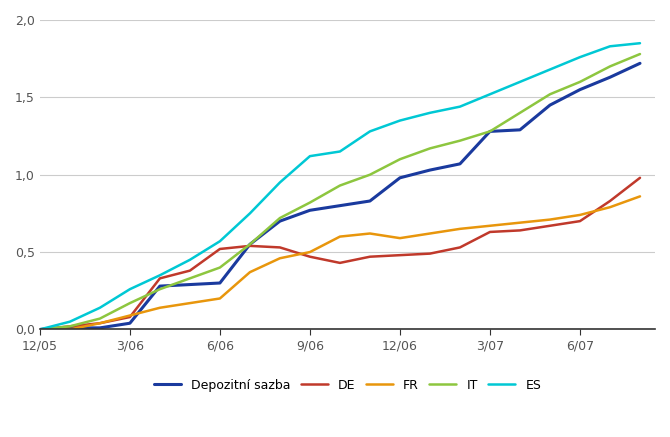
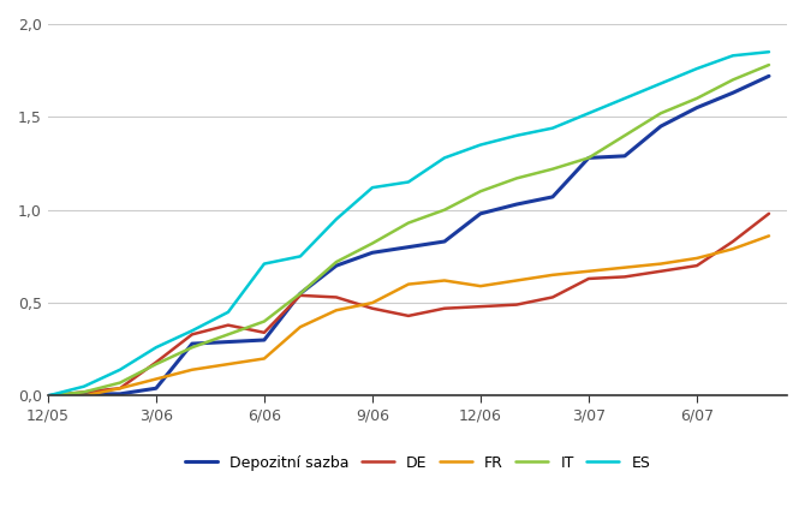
DE/3/06: 0,08 -> 0,18
DE/6/06: 0,52 -> 0,34
ES/6/06: 0,57 -> 0,71
